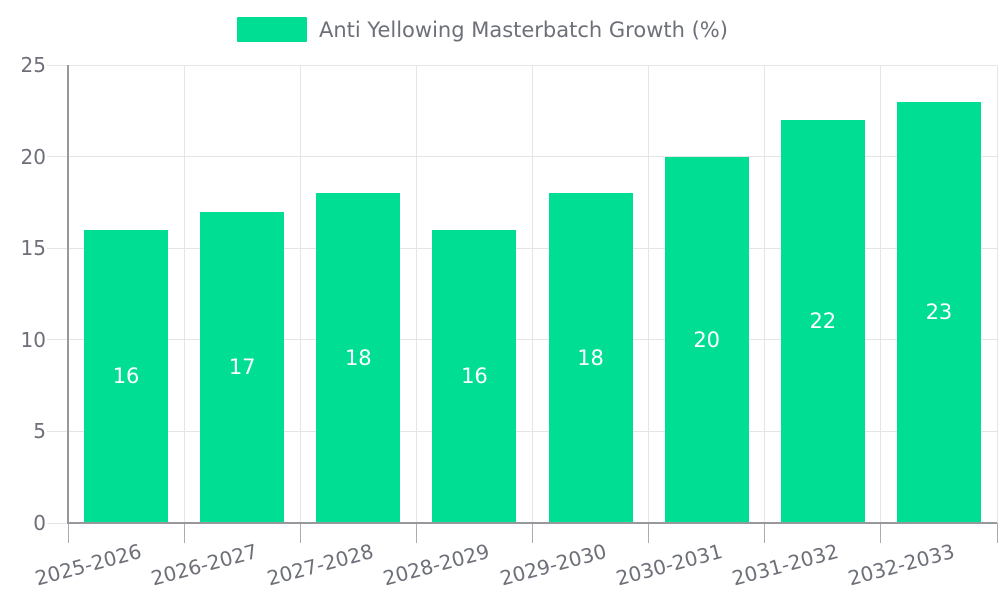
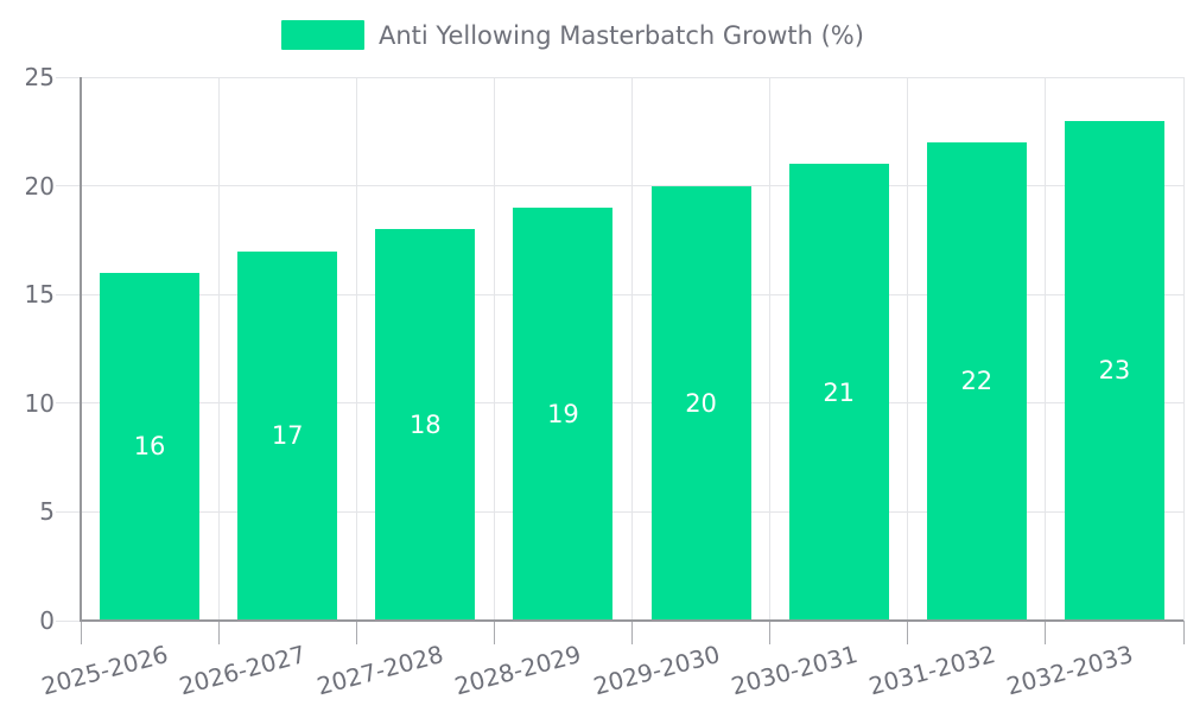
2028-2029: 16 -> 19
2029-2030: 18 -> 20
2030-2031: 20 -> 21
